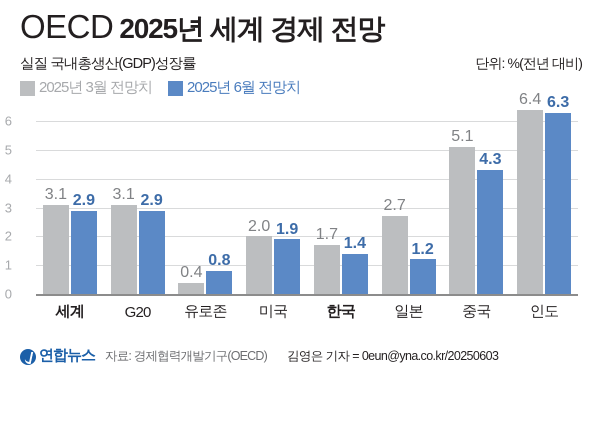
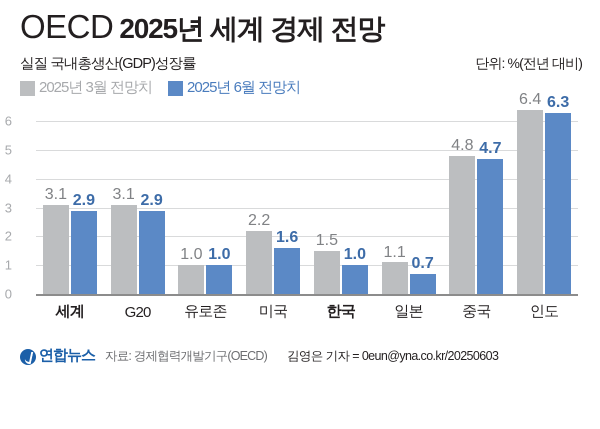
2025년 3월 전망치/유로존: 0.4 -> 1.0
2025년 6월 전망치/유로존: 0.8 -> 1.0
2025년 3월 전망치/미국: 2.0 -> 2.2
2025년 6월 전망치/미국: 1.9 -> 1.6
2025년 3월 전망치/한국: 1.7 -> 1.5
2025년 6월 전망치/한국: 1.4 -> 1.0
2025년 3월 전망치/일본: 2.7 -> 1.1
2025년 6월 전망치/일본: 1.2 -> 0.7
2025년 3월 전망치/중국: 5.1 -> 4.8
2025년 6월 전망치/중국: 4.3 -> 4.7
